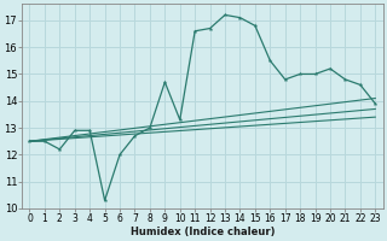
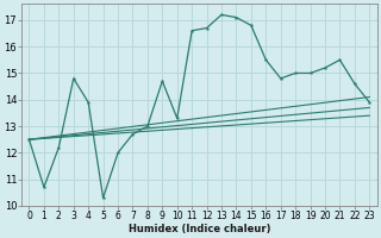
1: 12.5 -> 10.7
3: 12.9 -> 14.8
4: 12.9 -> 13.9
21: 14.8 -> 15.5
